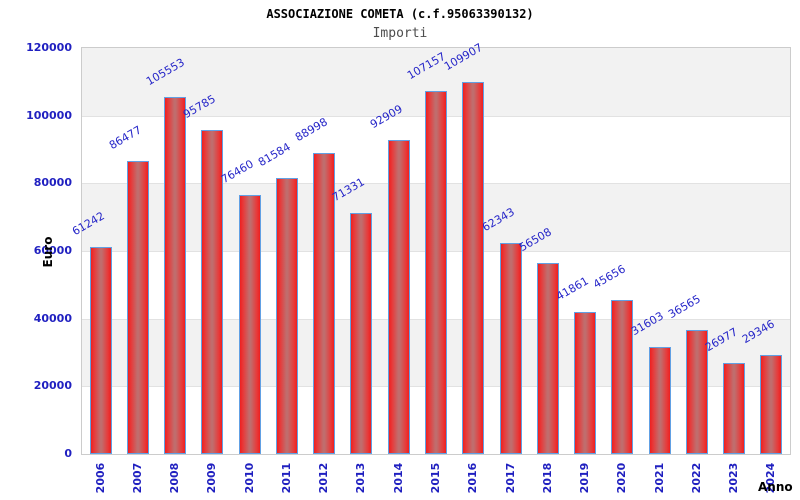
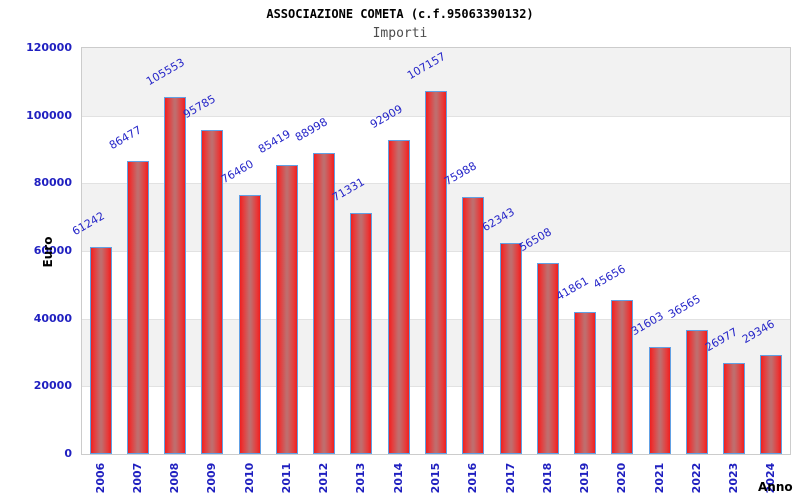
2011: 81584 -> 85419
2016: 109907 -> 75988
